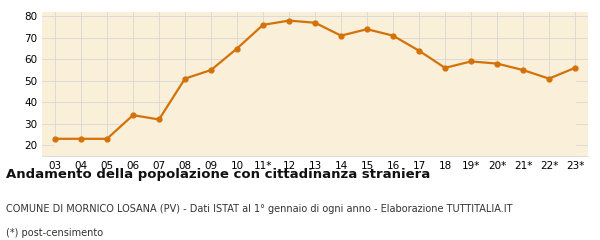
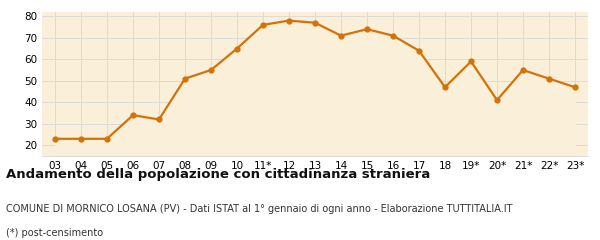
18: 56 -> 47
20*: 58 -> 41
23*: 56 -> 47
